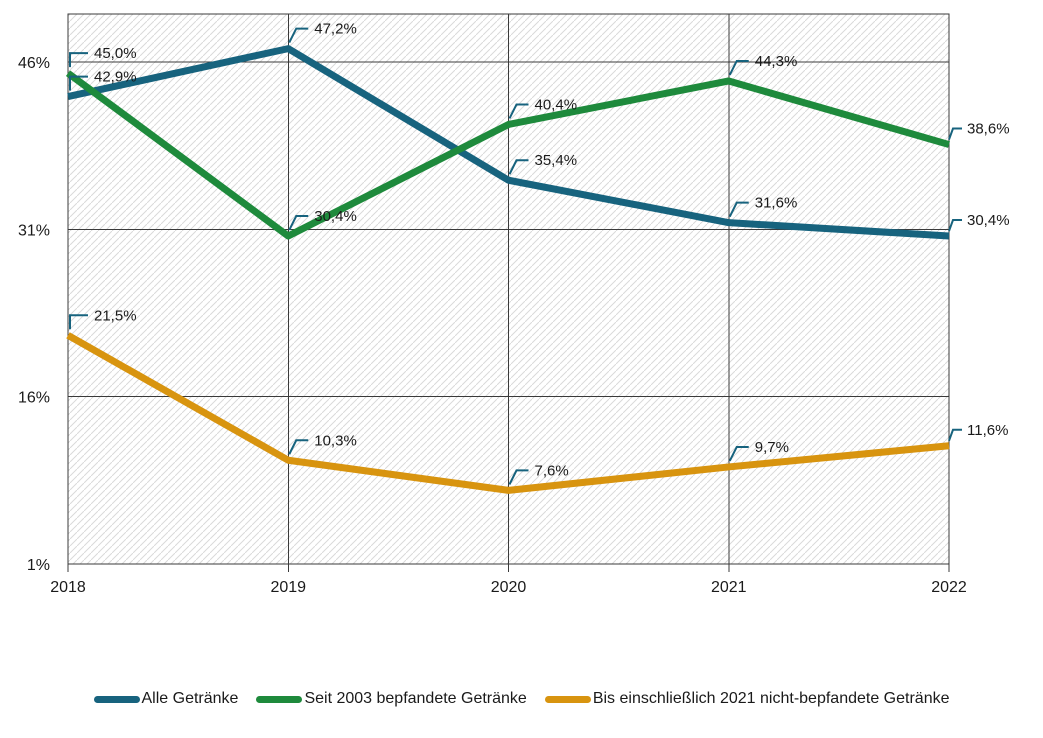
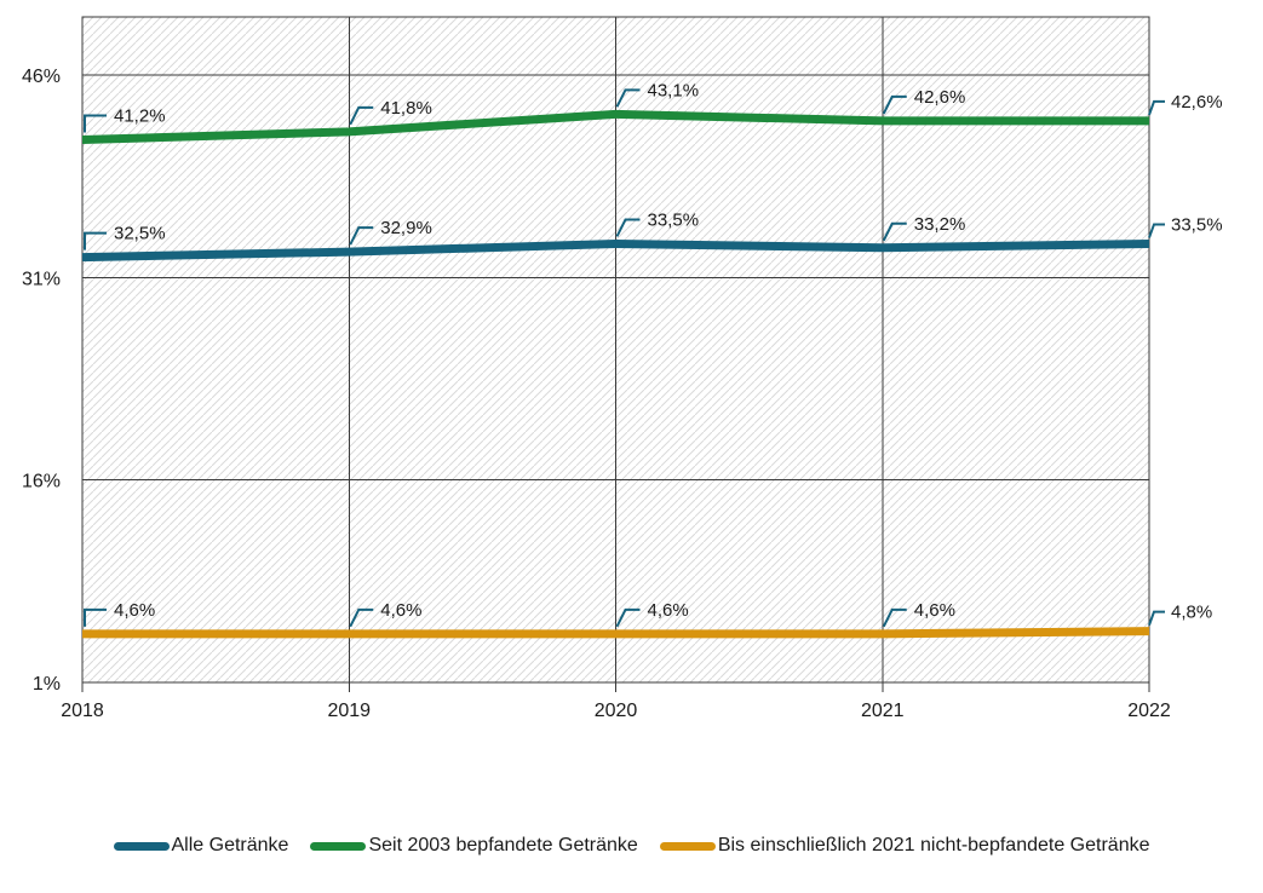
Alle Getränke/2018: 42,9% -> 32,5%
Seit 2003 bepfandete Getränke/2018: 45,0% -> 41,2%
Bis einschließlich 2021 nicht-bepfandete Getränke/2018: 21,5% -> 4,6%
Alle Getränke/2019: 47,2% -> 32,9%
Seit 2003 bepfandete Getränke/2019: 30,4% -> 41,8%
Bis einschließlich 2021 nicht-bepfandete Getränke/2019: 10,3% -> 4,6%
Alle Getränke/2020: 35,4% -> 33,5%
Seit 2003 bepfandete Getränke/2020: 40,4% -> 43,1%
Bis einschließlich 2021 nicht-bepfandete Getränke/2020: 7,6% -> 4,6%
Alle Getränke/2021: 31,6% -> 33,2%
Seit 2003 bepfandete Getränke/2021: 44,3% -> 42,6%
Bis einschließlich 2021 nicht-bepfandete Getränke/2021: 9,7% -> 4,6%
Alle Getränke/2022: 30,4% -> 33,5%
Seit 2003 bepfandete Getränke/2022: 38,6% -> 42,6%
Bis einschließlich 2021 nicht-bepfandete Getränke/2022: 11,6% -> 4,8%
